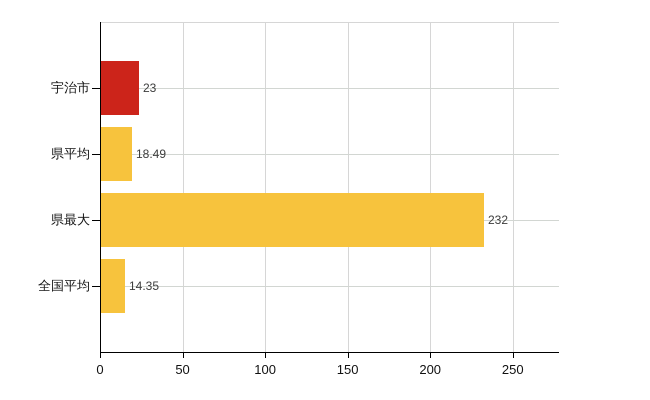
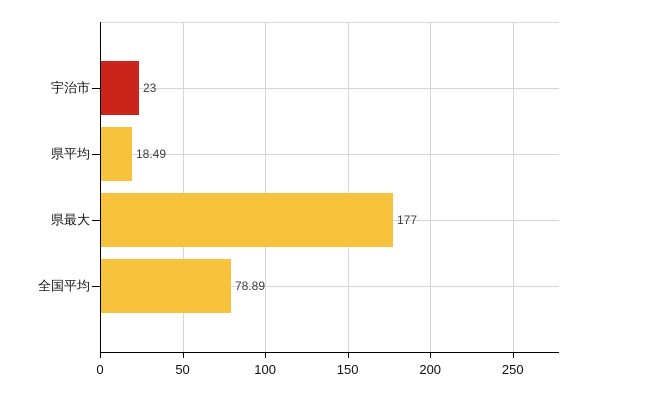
県最大: 232 -> 177
全国平均: 14.35 -> 78.89
